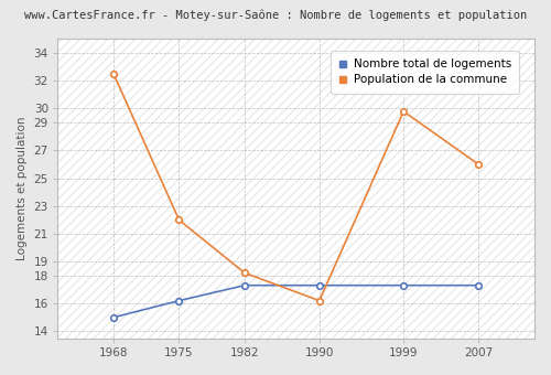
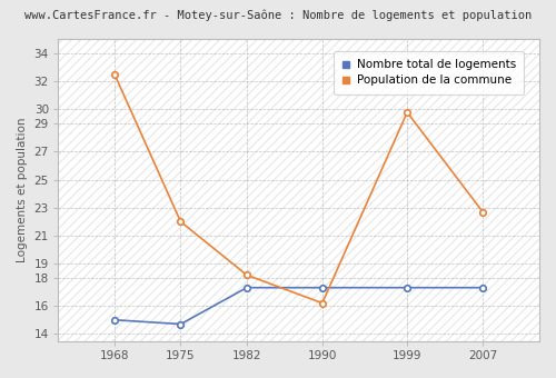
Nombre total de logements/1975: 16.2 -> 14.7
Population de la commune/2007: 26.0 -> 22.7
